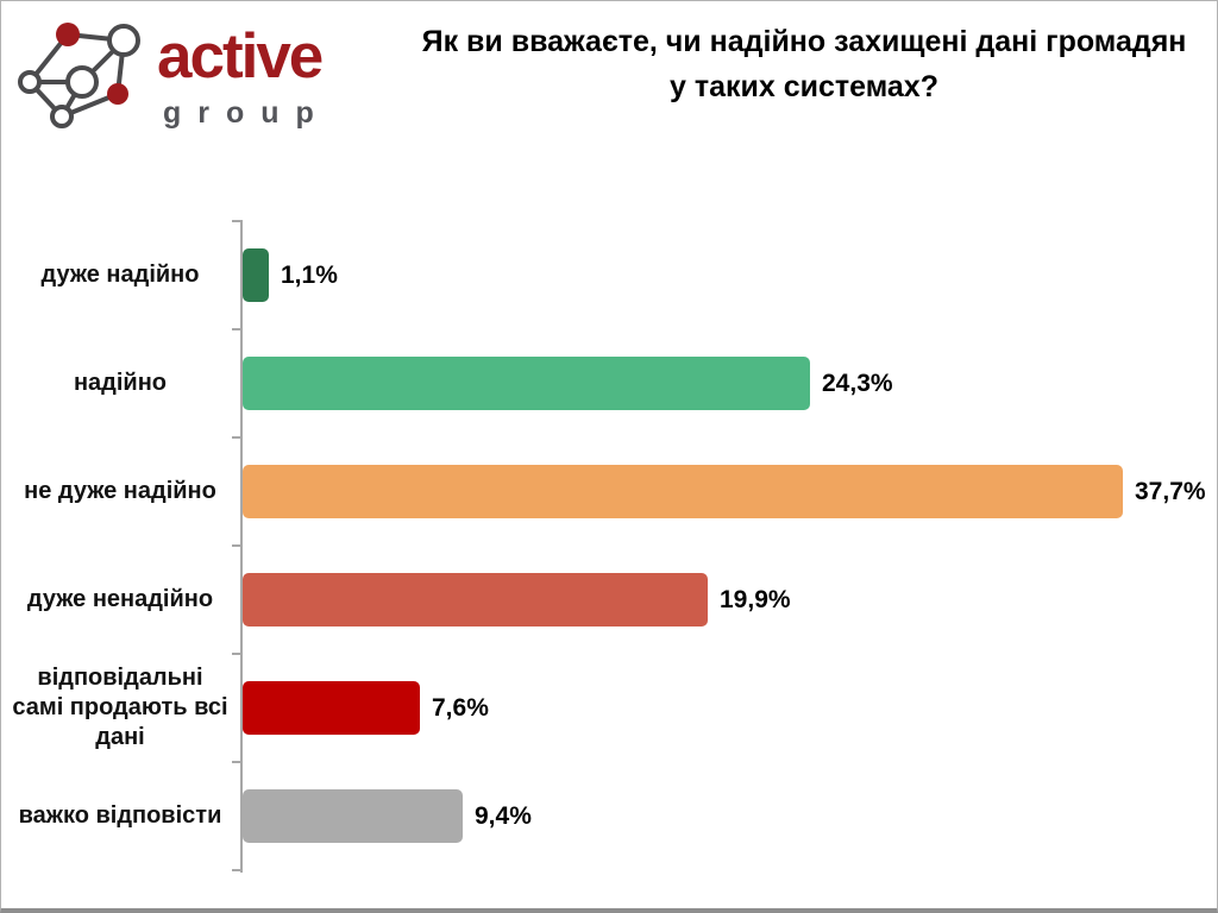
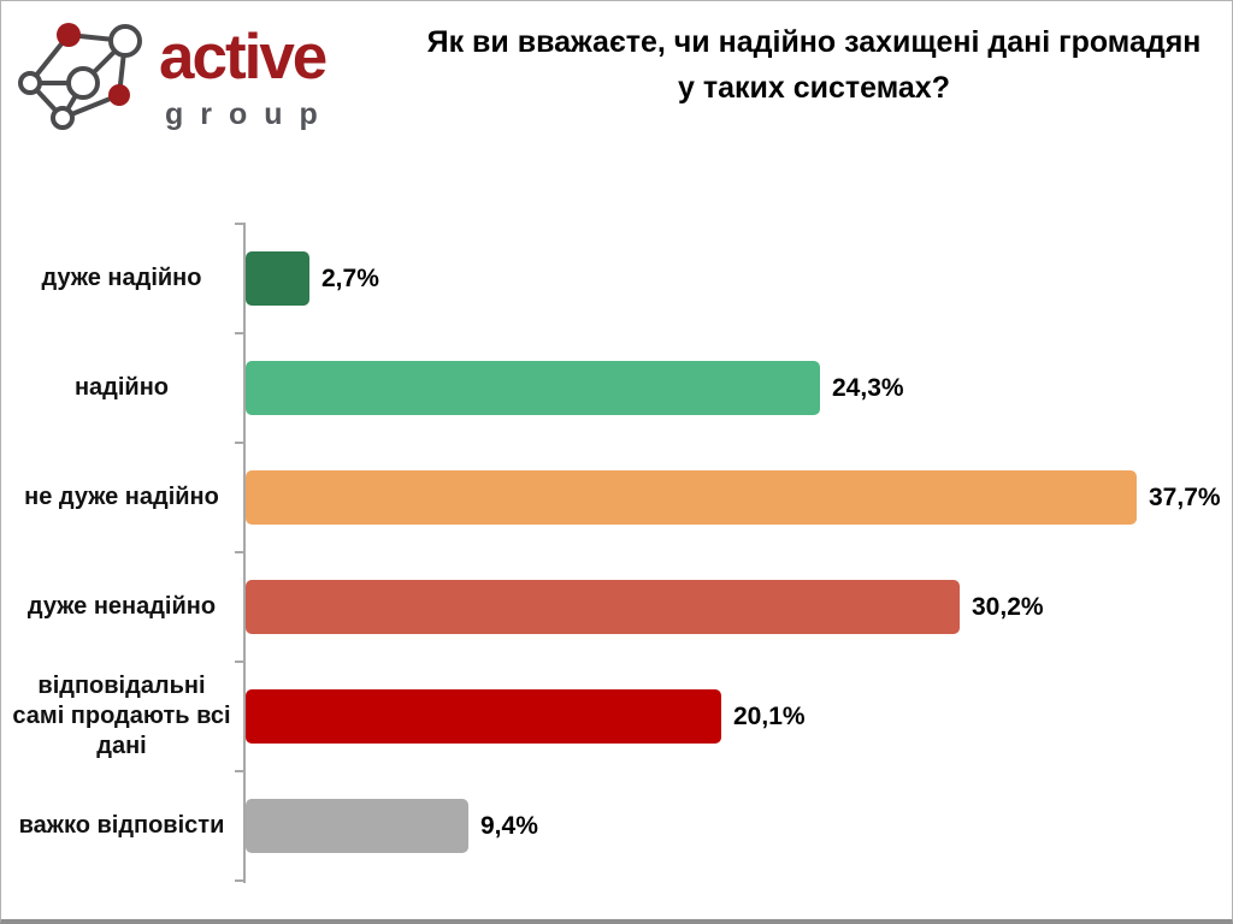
дуже надійно: 1,1% -> 2,7%
дуже ненадійно: 19,9% -> 30,2%
відповідальні самі продають всі дані: 7,6% -> 20,1%
